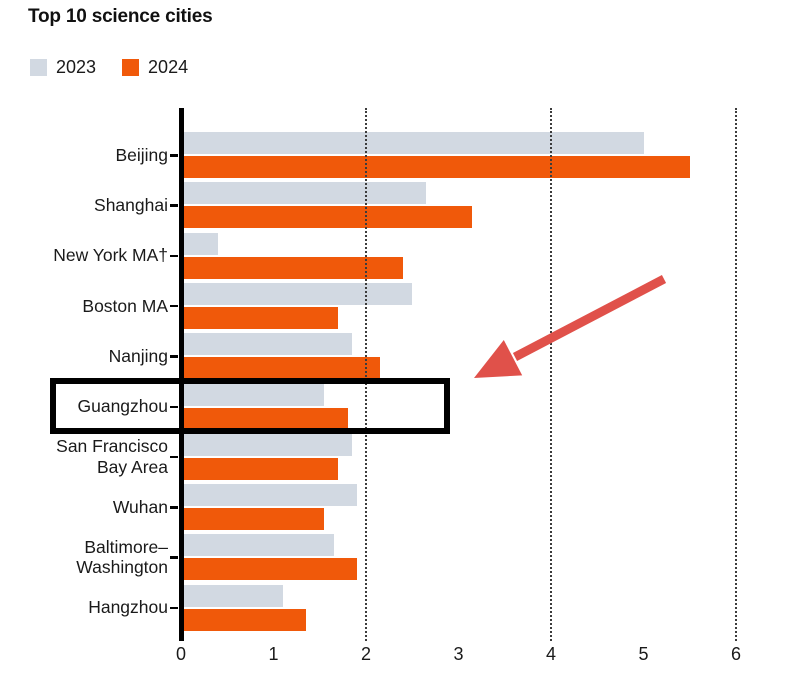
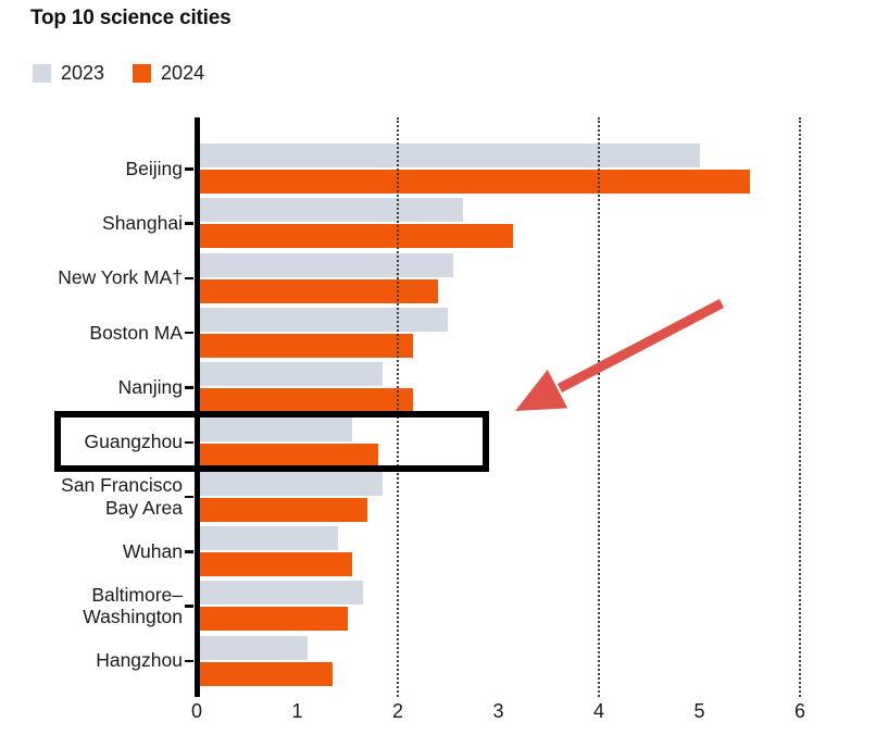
2023/New York MA†: 0.4 -> 2.5
2024/Boston MA: 1.7 -> 2.1
2023/Wuhan: 1.9 -> 1.4
2024/Baltimore– Washington: 1.9 -> 1.5
